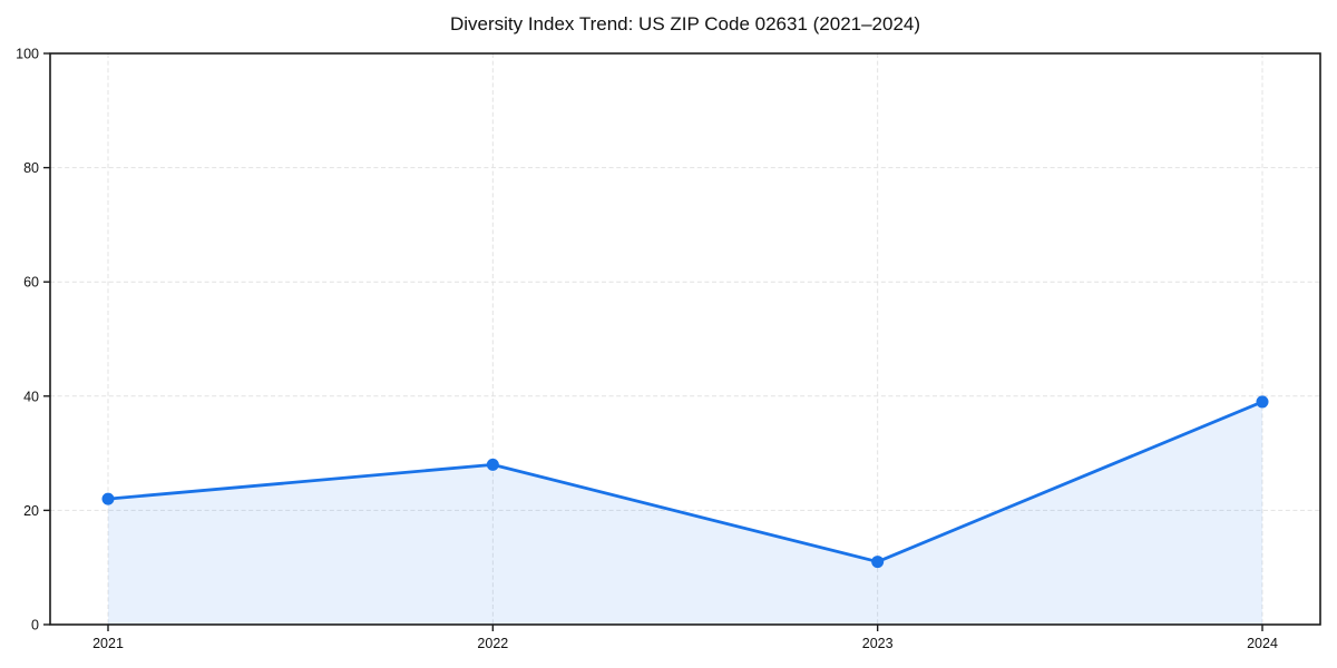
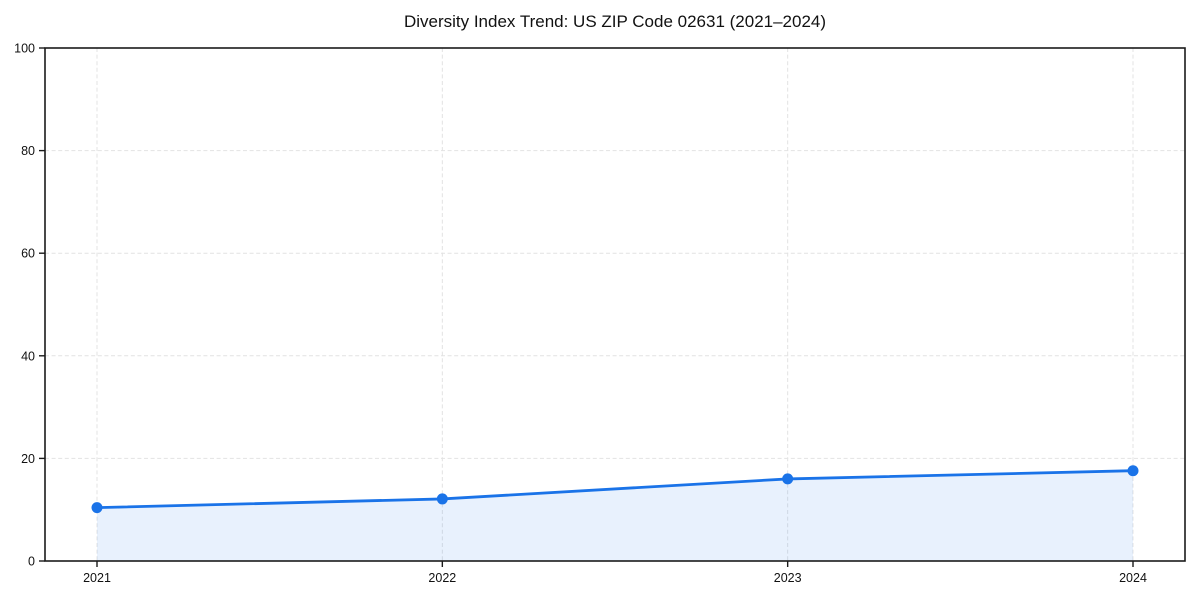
2021: 22 -> 10
2022: 28 -> 12
2023: 11 -> 16
2024: 39 -> 18
